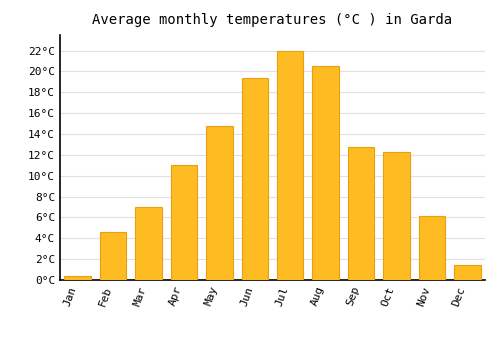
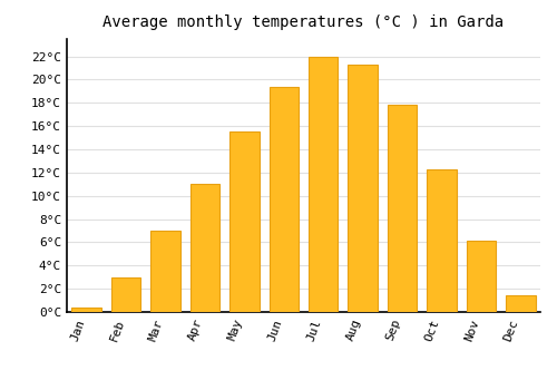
Feb: 4.6°C -> 3.0°C
May: 14.8°C -> 15.5°C
Aug: 20.5°C -> 21.3°C
Sep: 12.8°C -> 17.8°C
